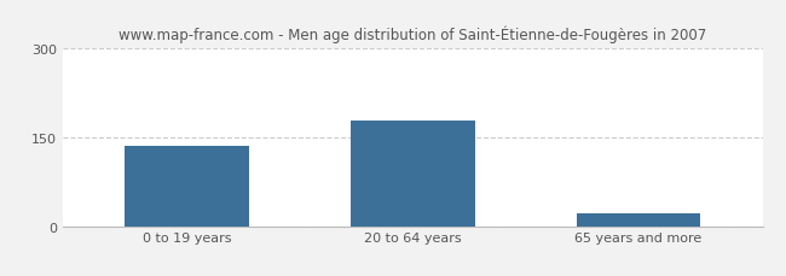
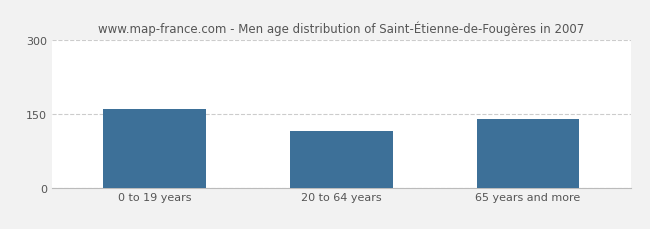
0 to 19 years: 135 -> 160
20 to 64 years: 178 -> 115
65 years and more: 22 -> 140
